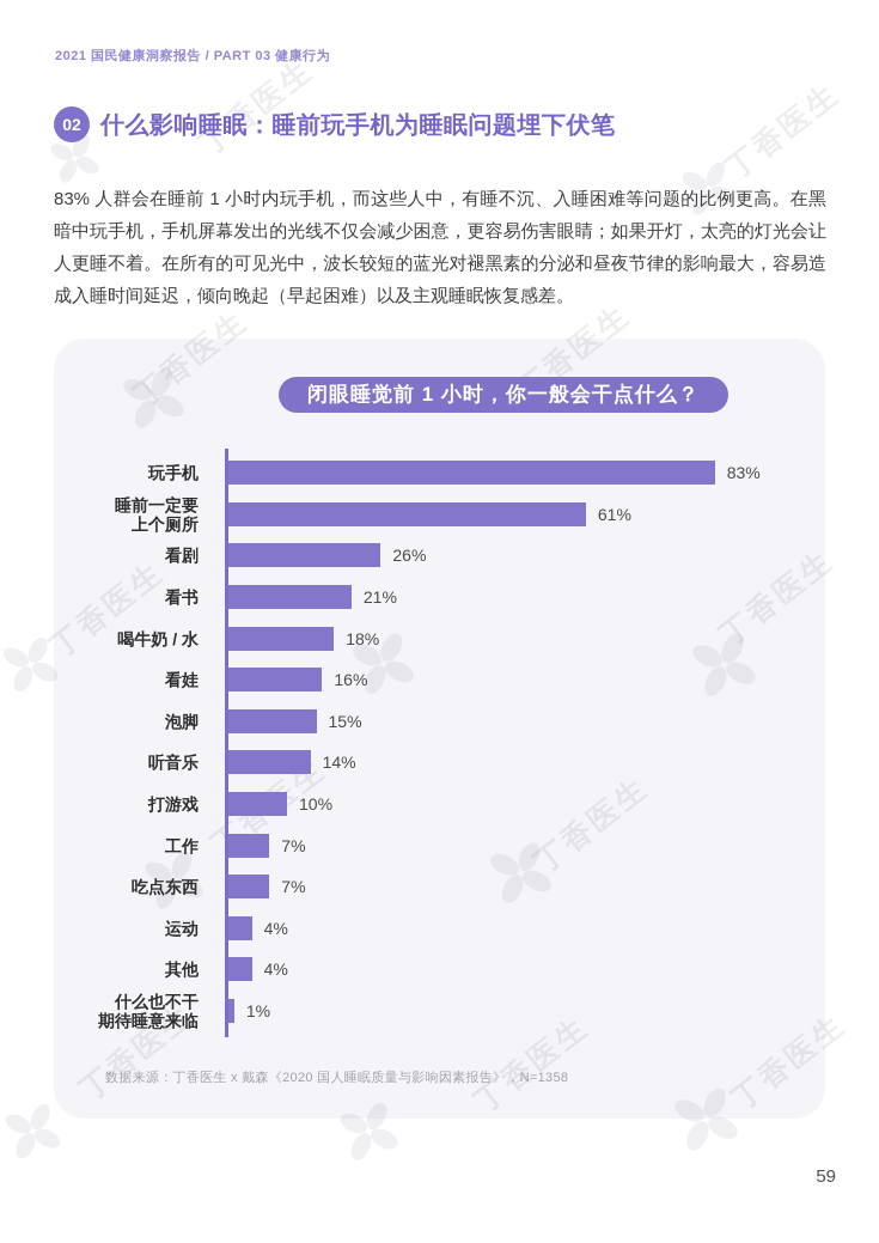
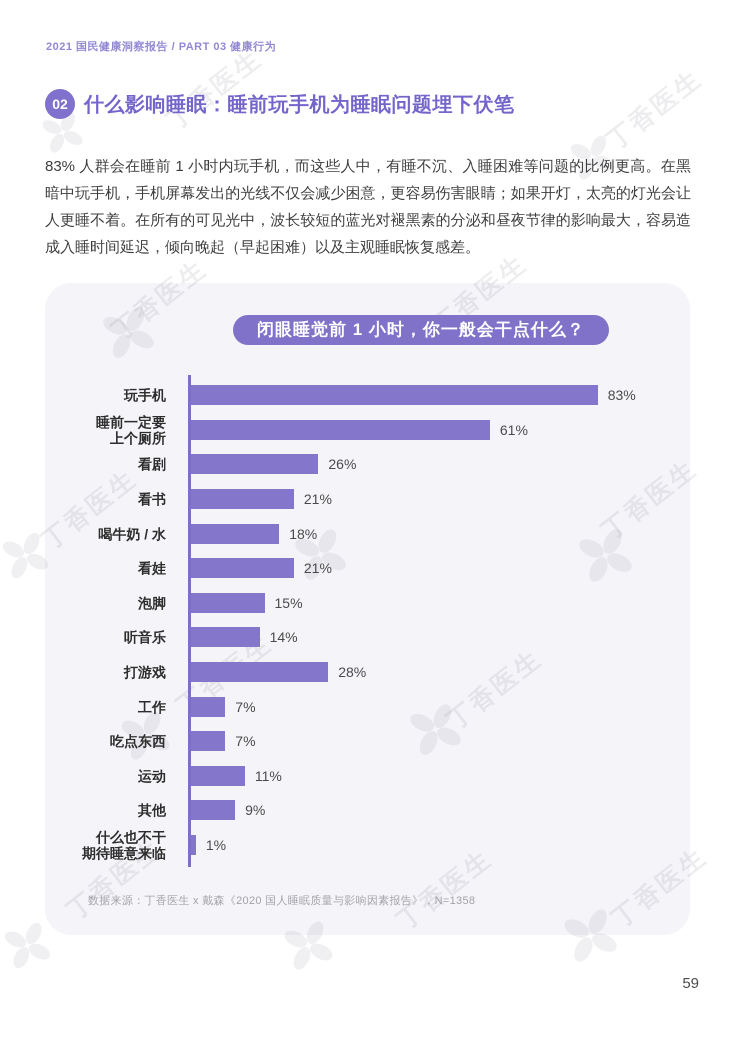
看娃: 16% -> 21%
打游戏: 10% -> 28%
运动: 4% -> 11%
其他: 4% -> 9%
